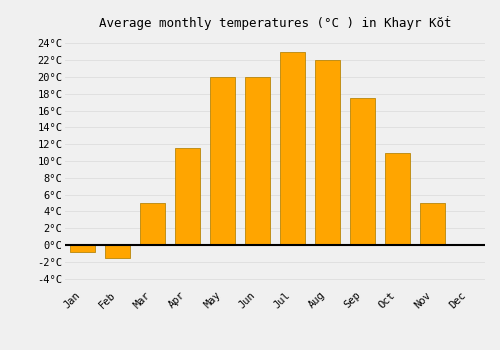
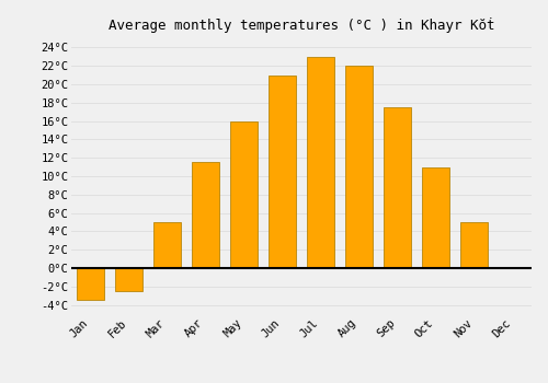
Jan: -0.8°C -> -3.5°C
Feb: -1.6°C -> -2.5°C
May: 20.0°C -> 16.0°C
Jun: 20.0°C -> 21.0°C
